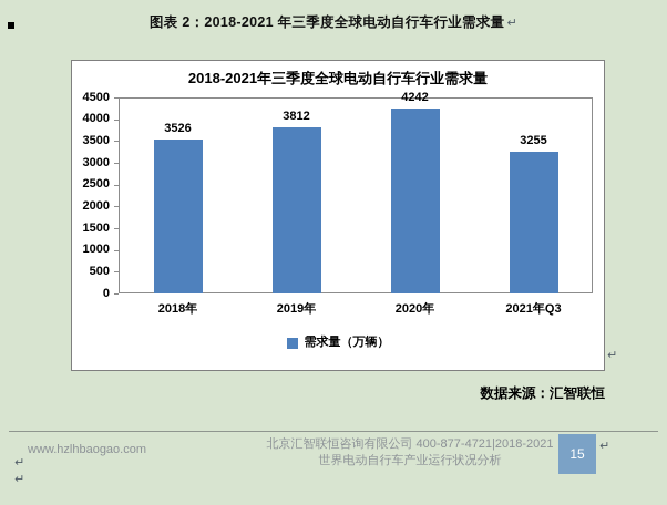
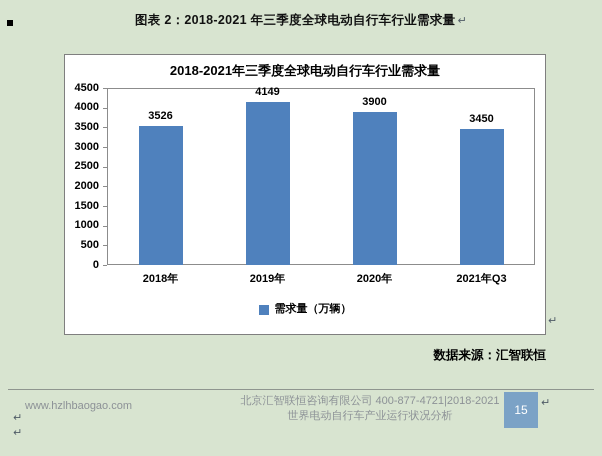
2019年: 3812 -> 4149
2020年: 4242 -> 3900
2021年Q3: 3255 -> 3450
